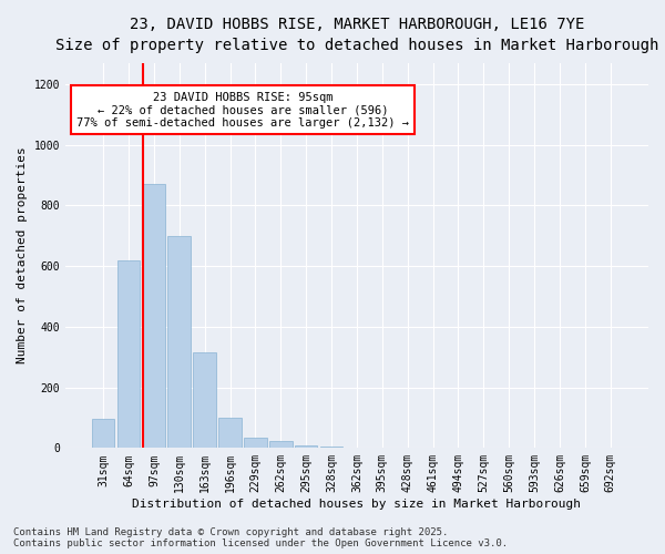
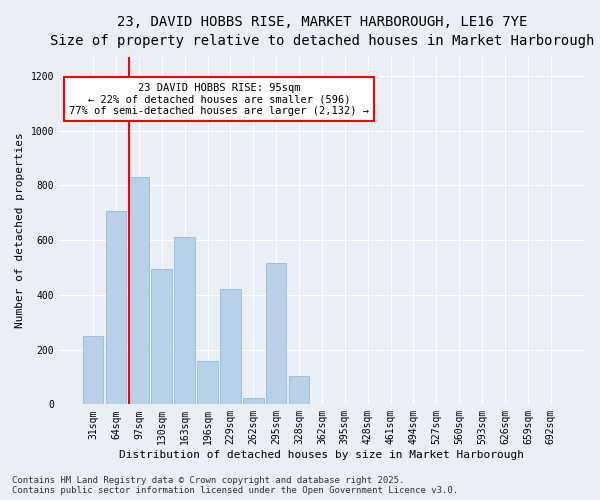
31sqm: 95 -> 250
64sqm: 620 -> 705
97sqm: 870 -> 830
130sqm: 700 -> 495
163sqm: 315 -> 610
196sqm: 100 -> 160
229sqm: 35 -> 420
295sqm: 10 -> 515
328sqm: 5 -> 105
